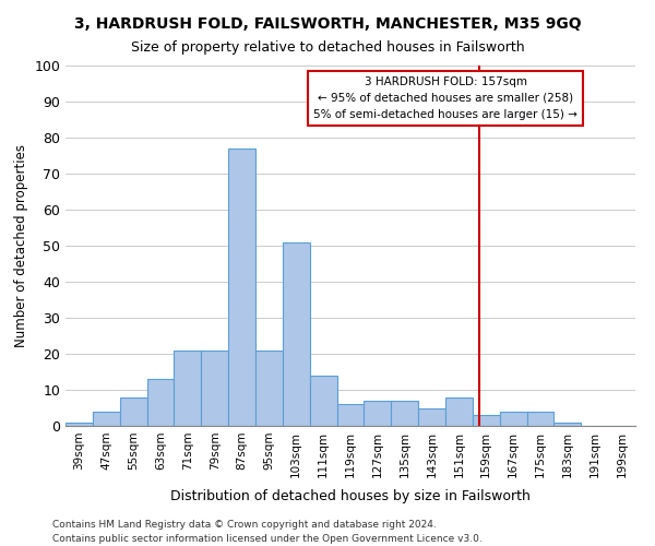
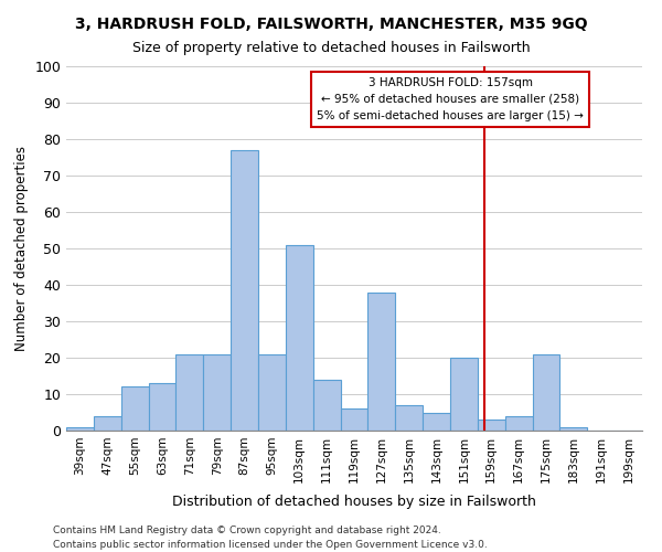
55sqm: 8 -> 12
127sqm: 7 -> 38
151sqm: 8 -> 20
175sqm: 4 -> 21
